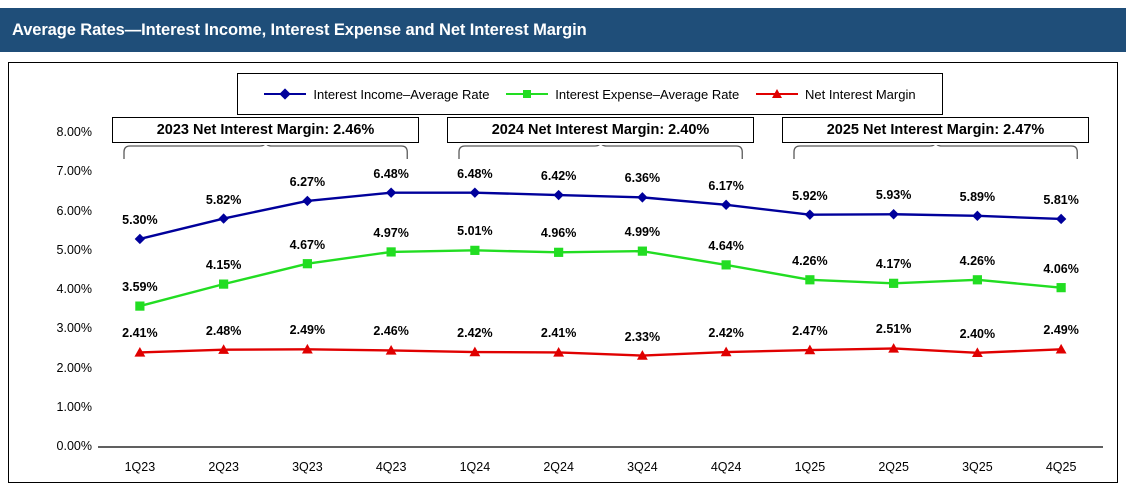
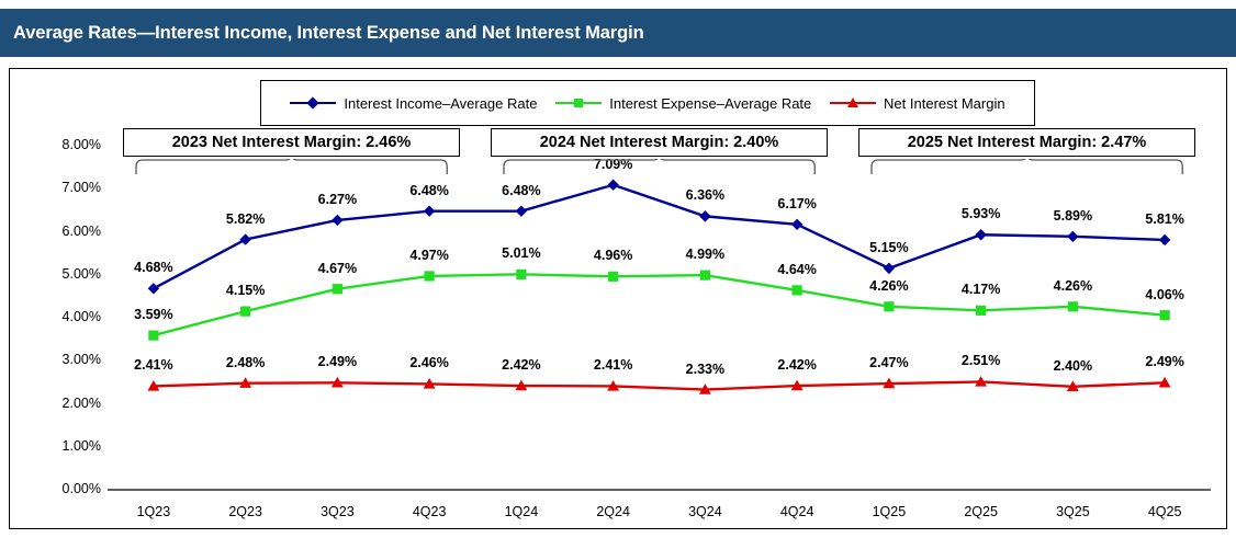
Interest Income–Average Rate/1Q23: 5.30% -> 4.68%
Interest Income–Average Rate/2Q24: 6.42% -> 7.09%
Interest Income–Average Rate/1Q25: 5.92% -> 5.15%
